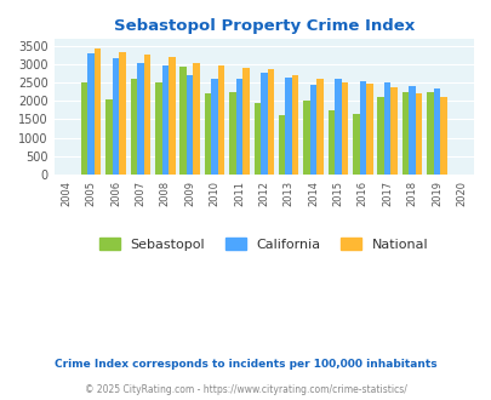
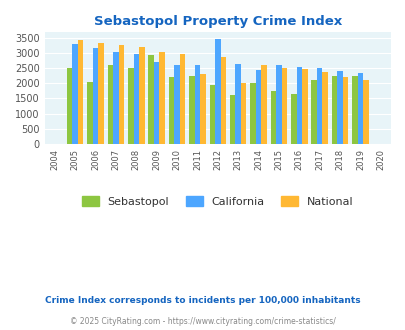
National/2011: 2910 -> 2300
California/2012: 2760 -> 3450
National/2013: 2720 -> 2000
